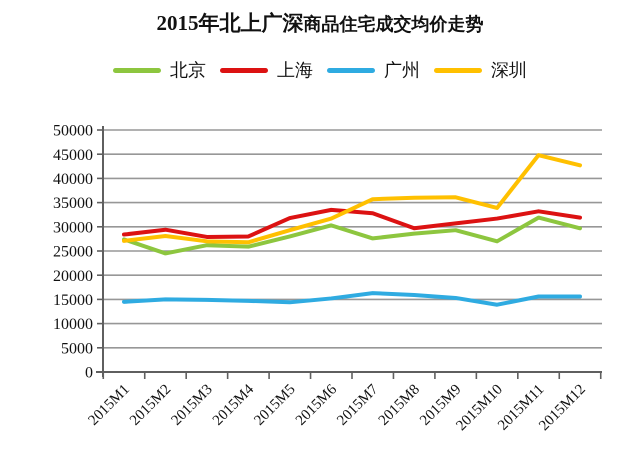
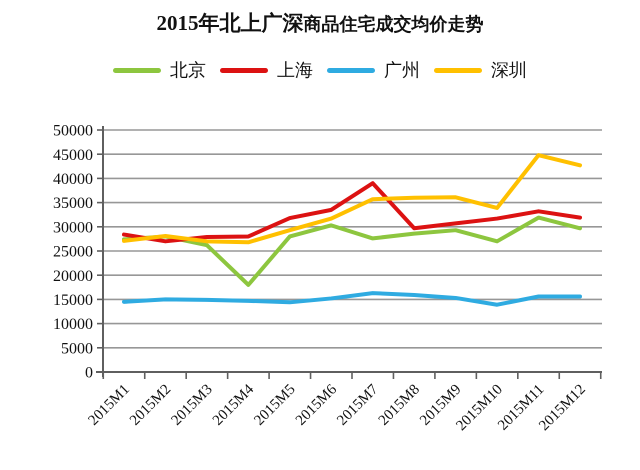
北京/2015M2: 24000 -> 28000
上海/2015M2: 29000 -> 27000
北京/2015M4: 26000 -> 18000
上海/2015M7: 33000 -> 39000
